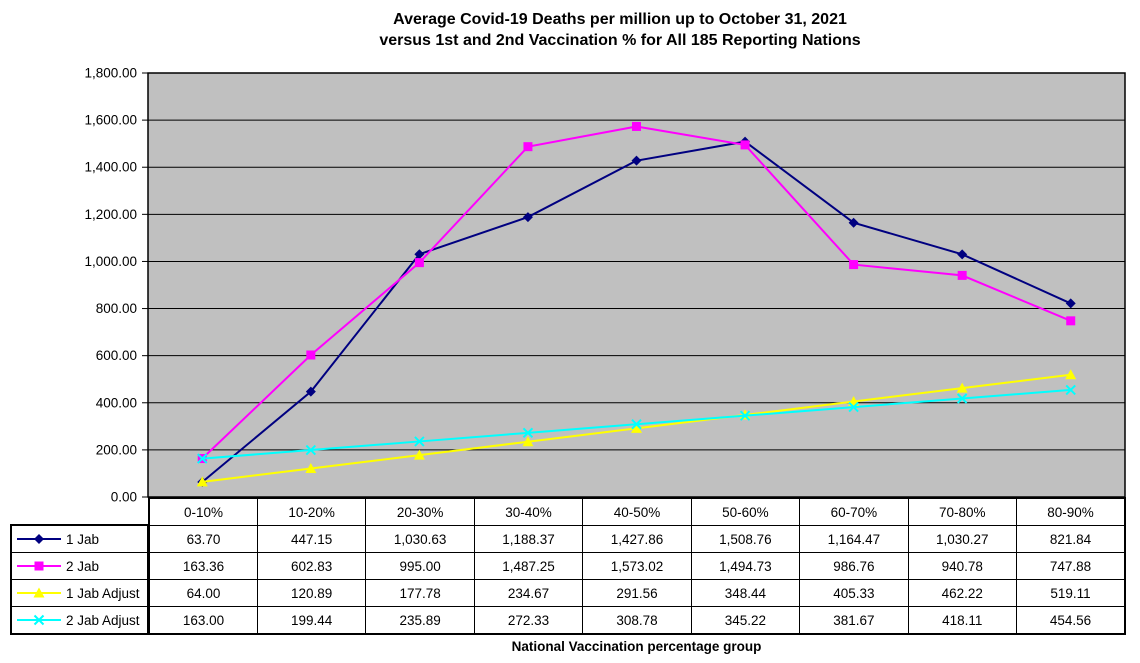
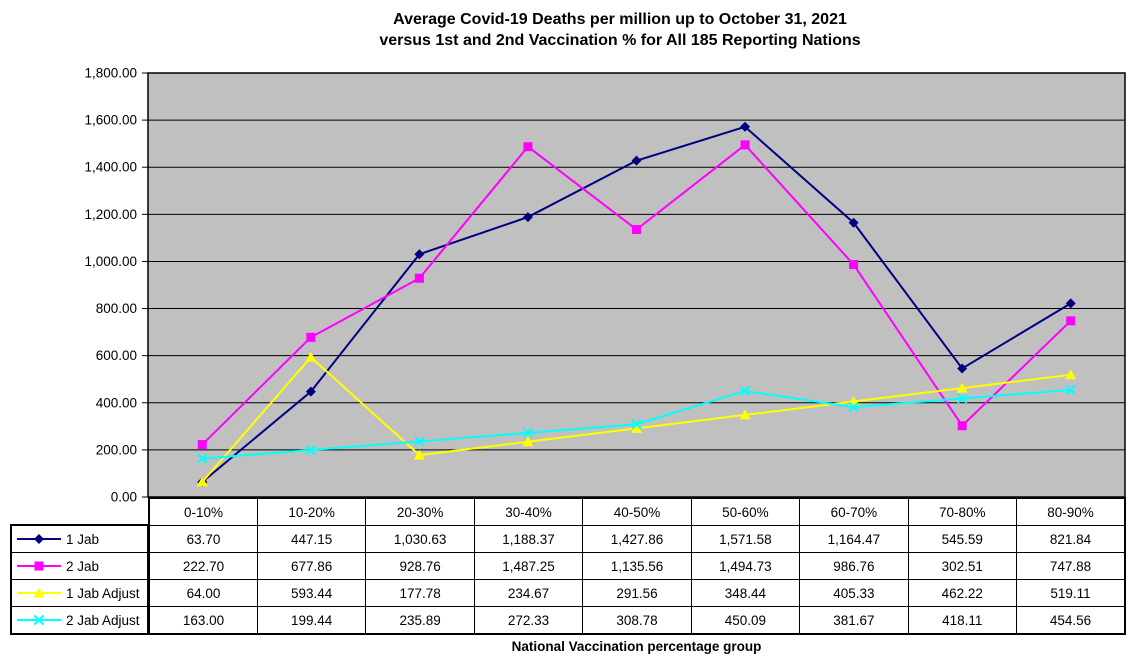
2 Jab/0-10%: 163.36 -> 222.70
2 Jab/10-20%: 602.83 -> 677.86
1 Jab Adjust/10-20%: 120.89 -> 593.44
2 Jab/20-30%: 995.00 -> 928.76
2 Jab/40-50%: 1,573.02 -> 1,135.56
1 Jab/50-60%: 1,508.76 -> 1,571.58
2 Jab Adjust/50-60%: 345.22 -> 450.09
1 Jab/70-80%: 1,030.27 -> 545.59
2 Jab/70-80%: 940.78 -> 302.51
